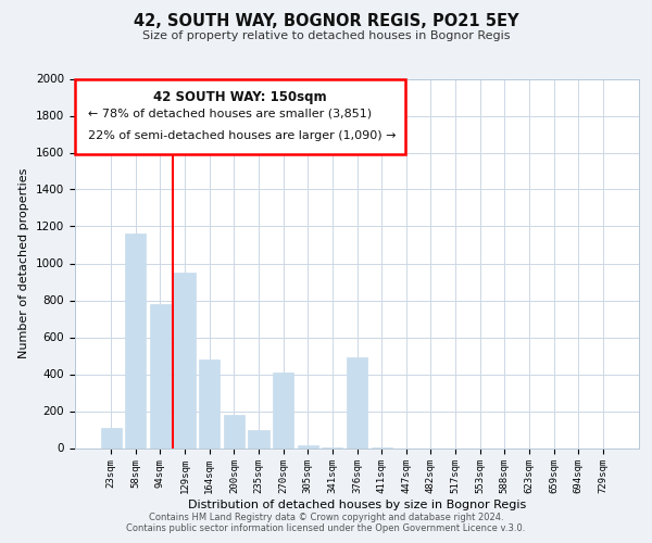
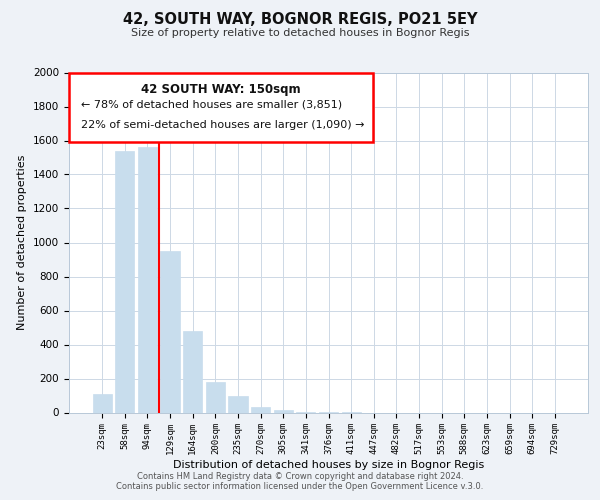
58sqm: 1160 -> 1540
94sqm: 780 -> 1560
270sqm: 410 -> 40
376sqm: 490 -> 0
